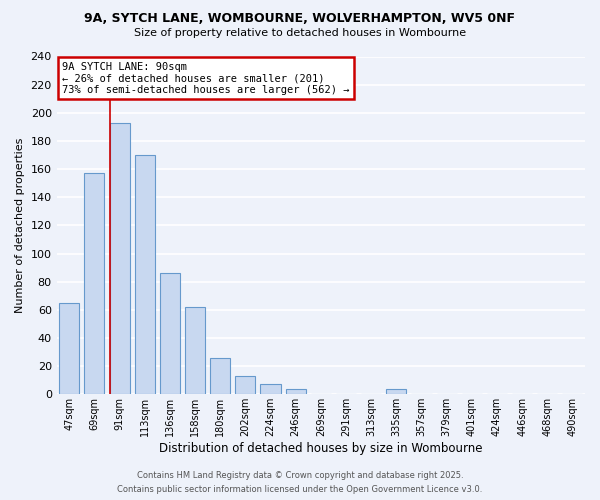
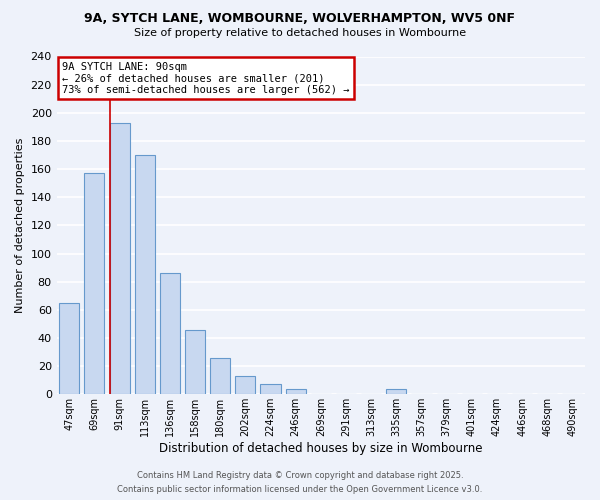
158sqm: 62 -> 46
